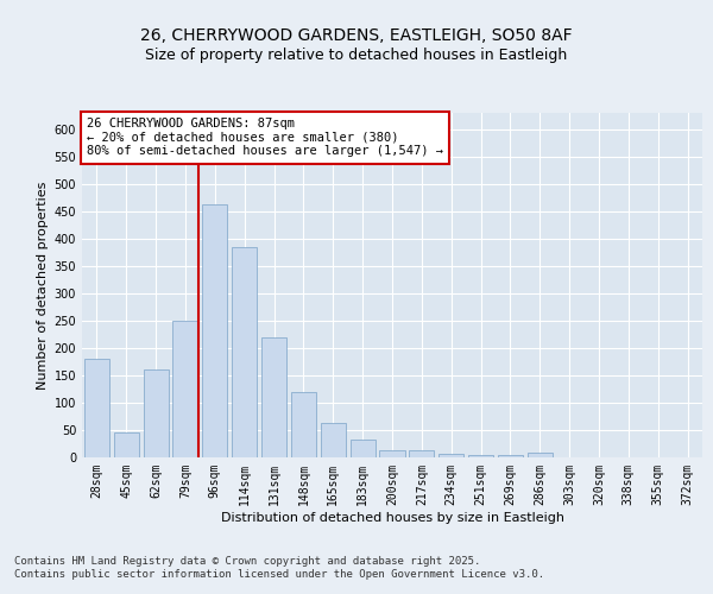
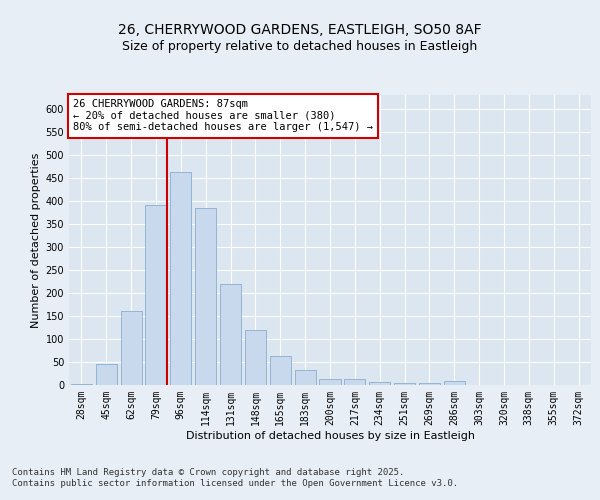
28sqm: 180 -> 2
79sqm: 250 -> 390
